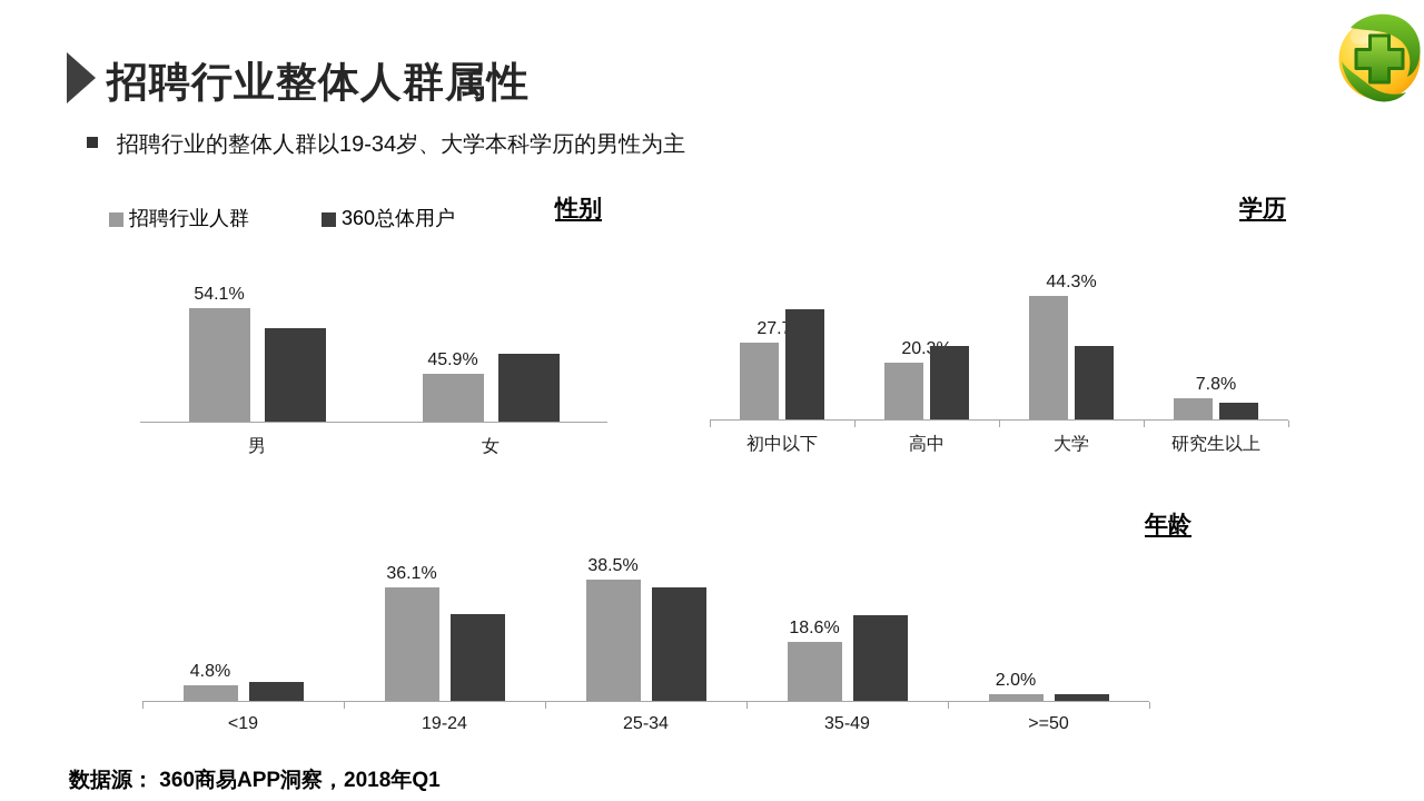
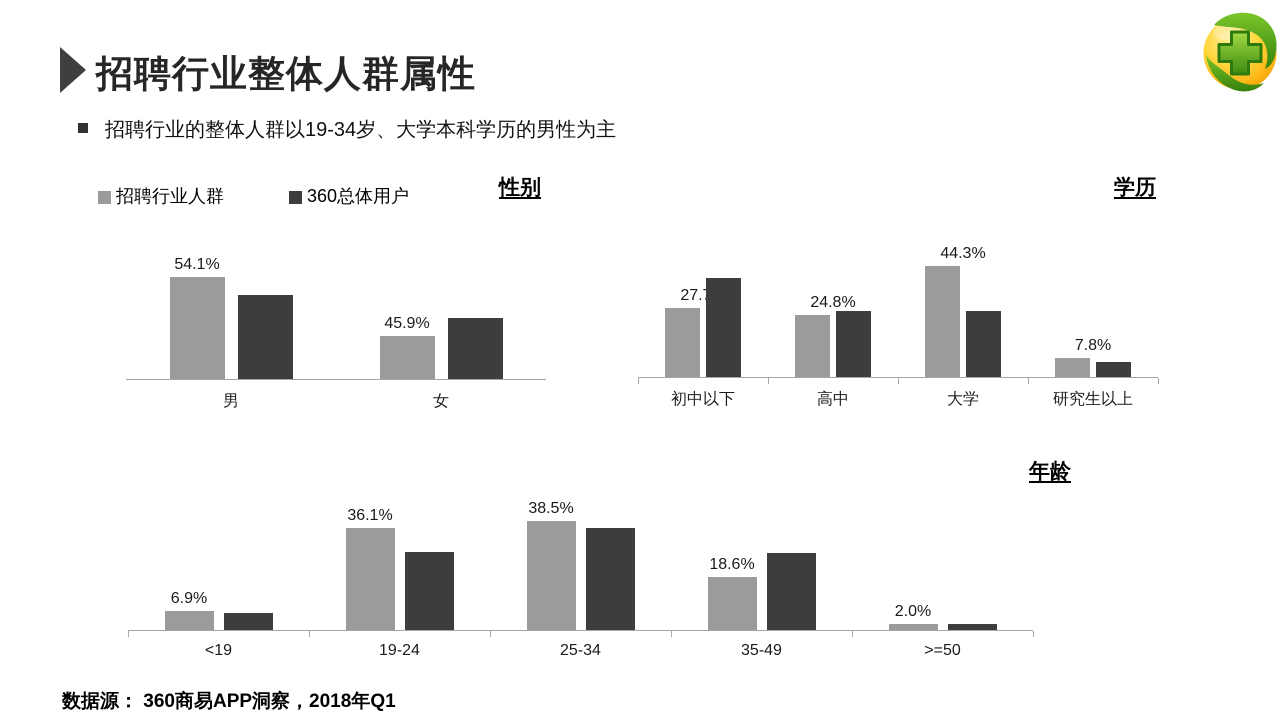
学历/招聘行业人群/高中: 20.3% -> 24.8%
年龄/招聘行业人群/<19: 4.8% -> 6.9%
